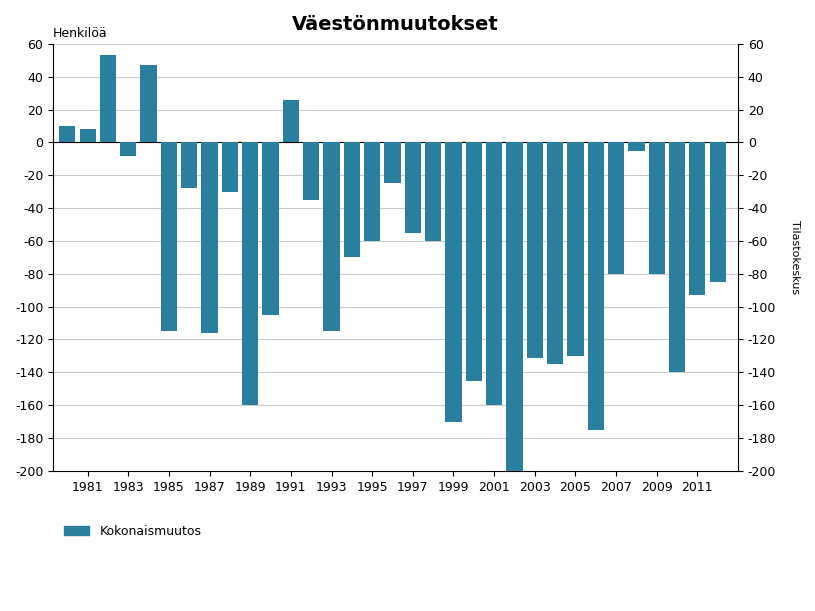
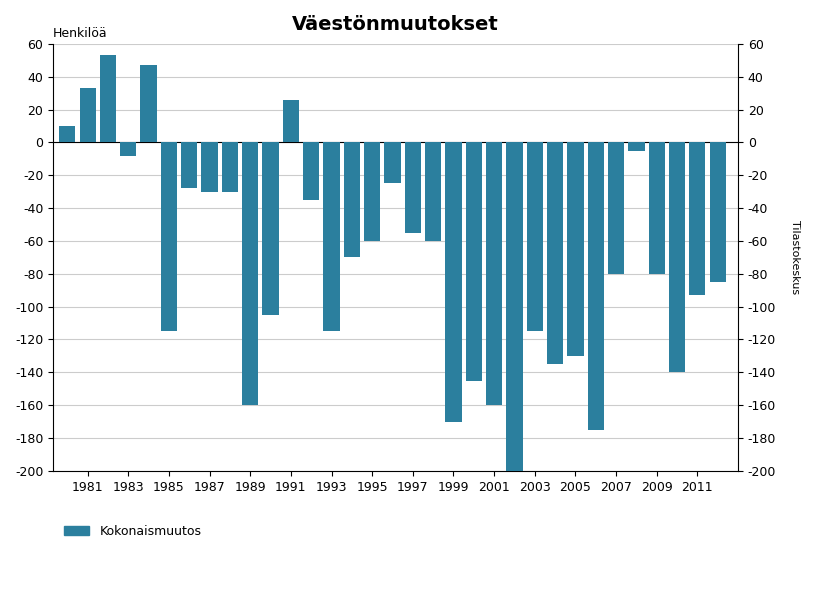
1981: 8 -> 33
1987: -116 -> -30
2003: -131 -> -115
